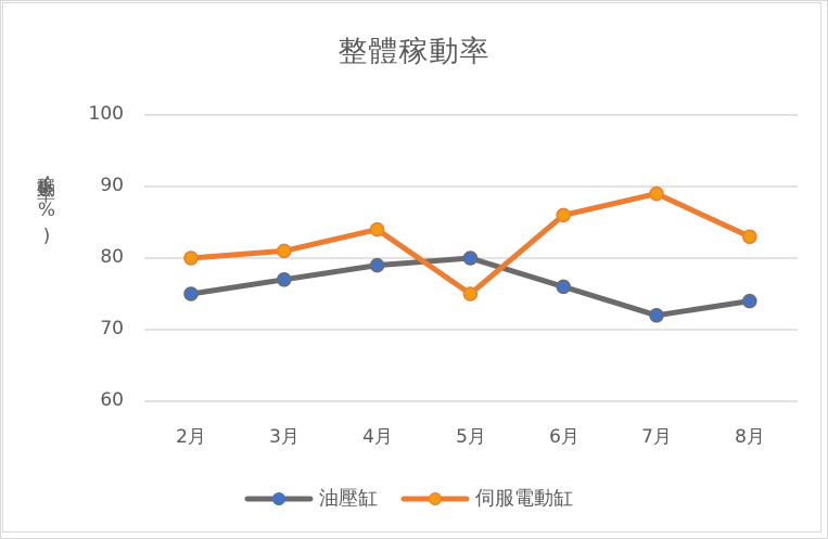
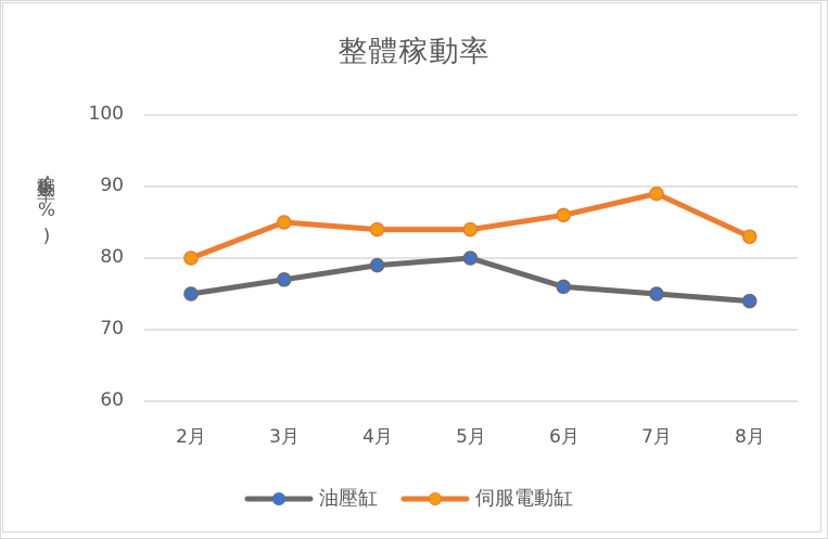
伺服電動缸/3月: 81 -> 85
伺服電動缸/5月: 75 -> 84
油壓缸/7月: 72 -> 75
